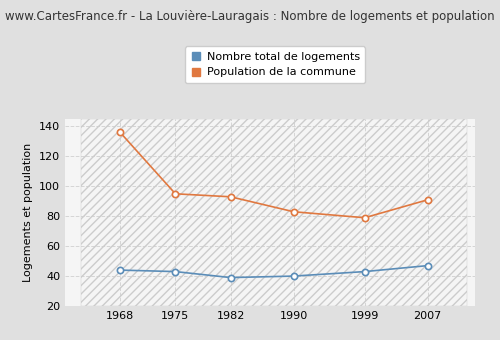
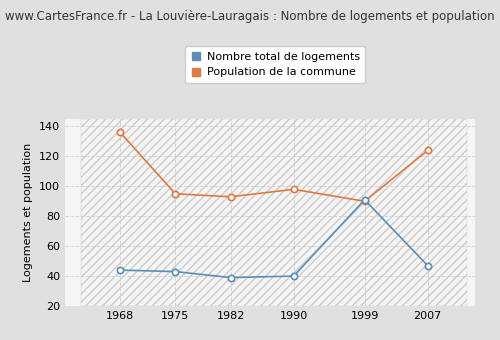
Population de la commune/1990: 83 -> 98
Nombre total de logements/1999: 43 -> 91
Population de la commune/1999: 79 -> 90
Population de la commune/2007: 91 -> 124
